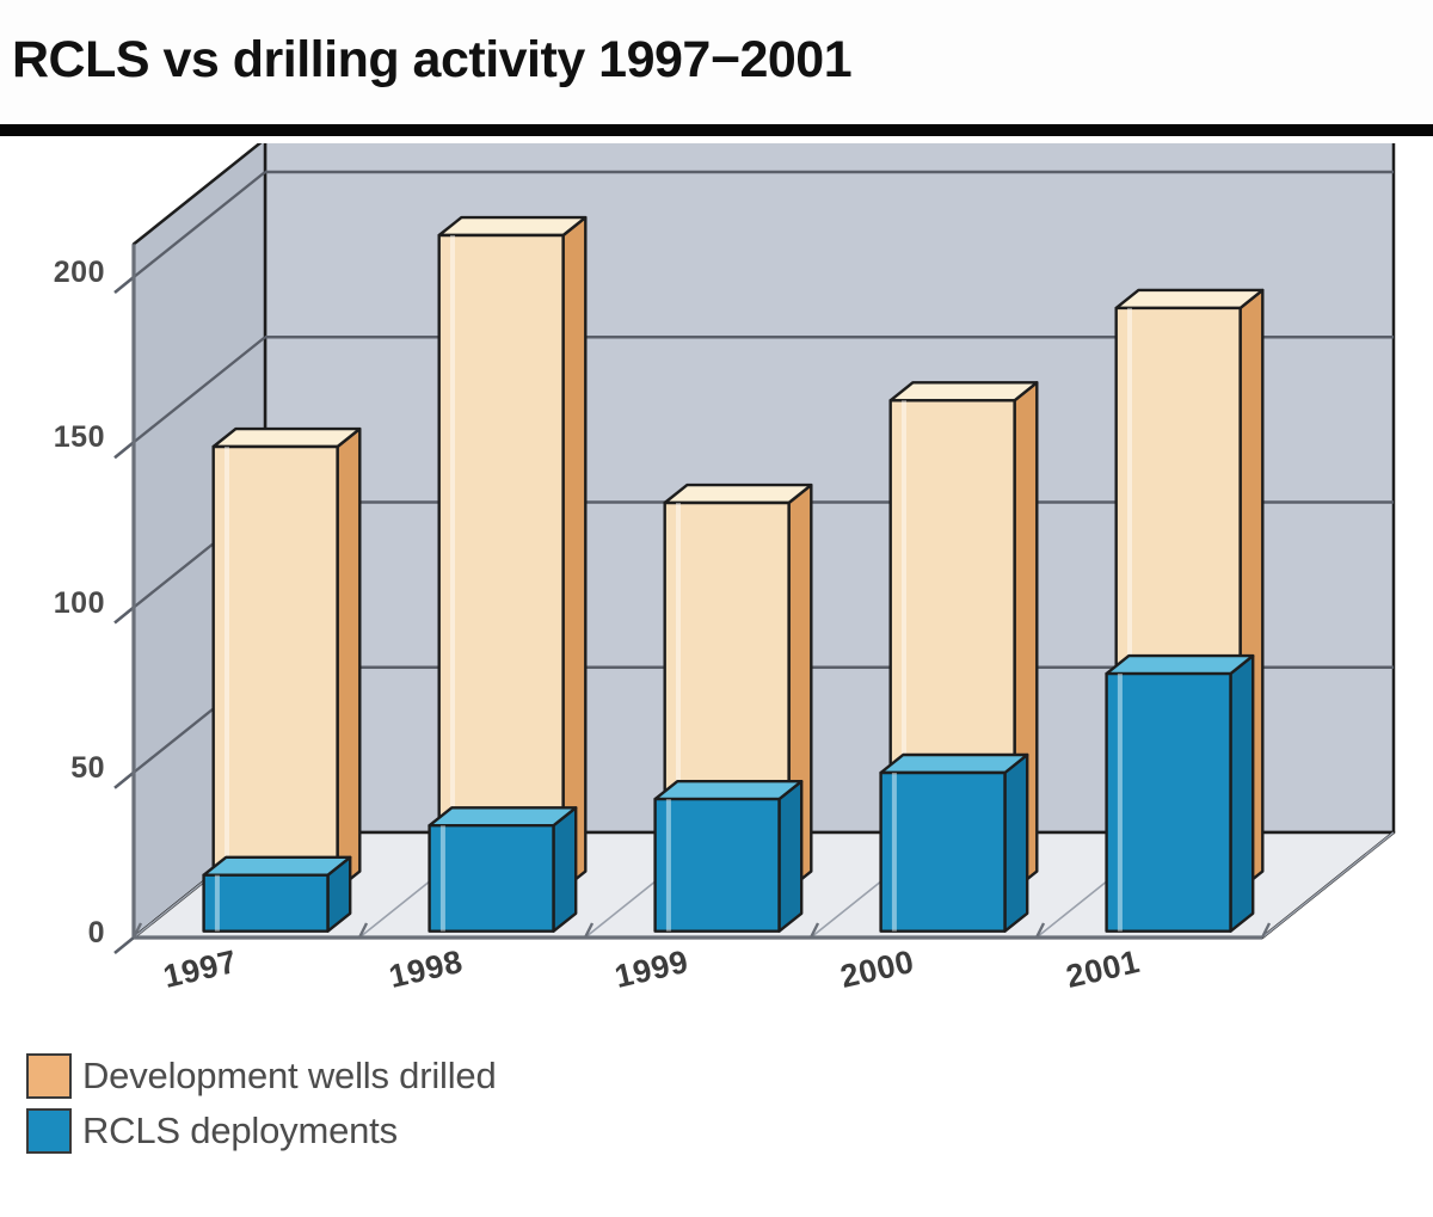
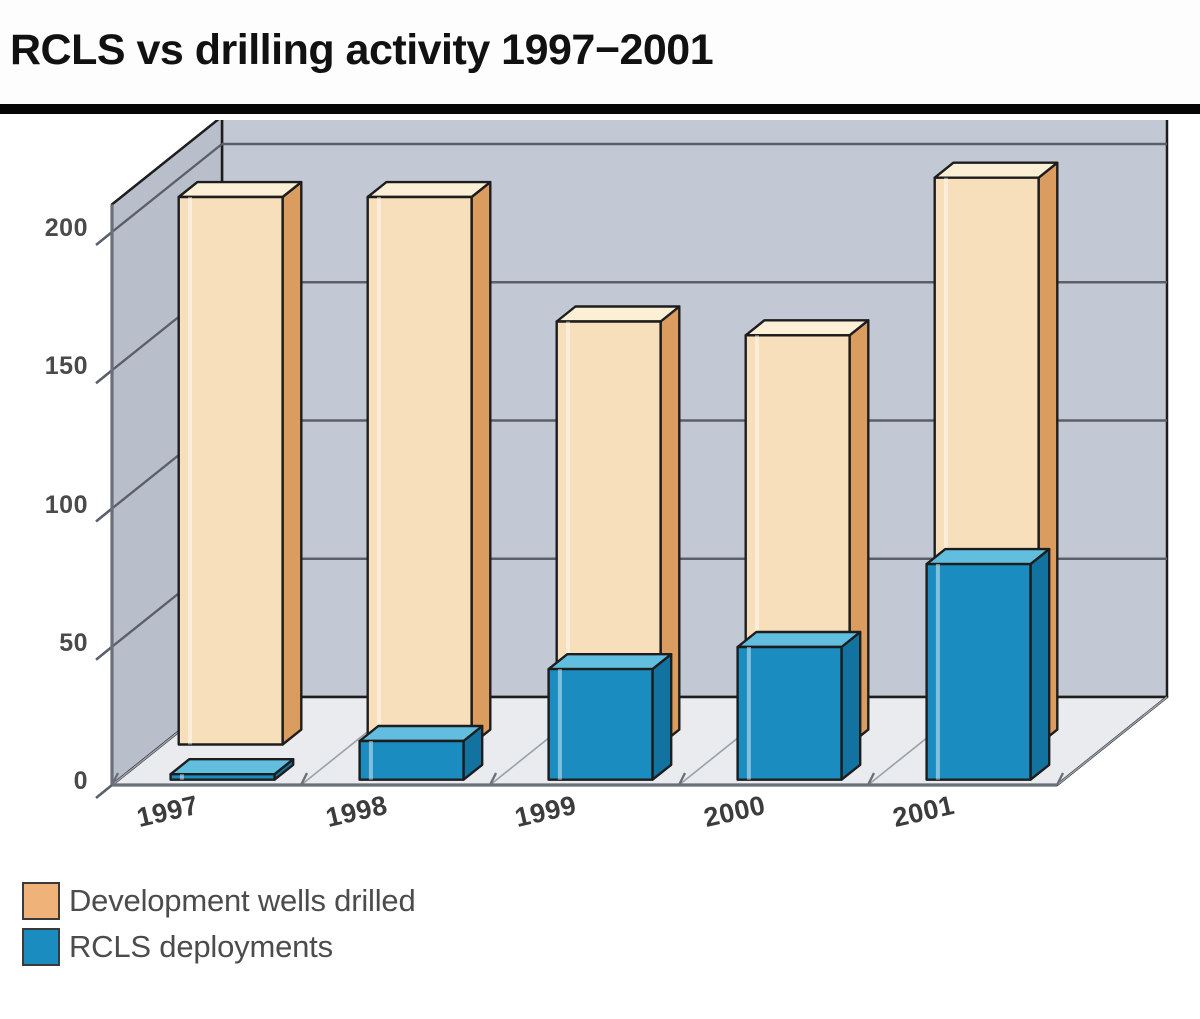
Development wells drilled/1997: 134 -> 198
RCLS deployments/1997: 17 -> 2
RCLS deployments/1998: 32 -> 14
Development wells drilled/1999: 117 -> 153
Development wells drilled/2001: 176 -> 205
